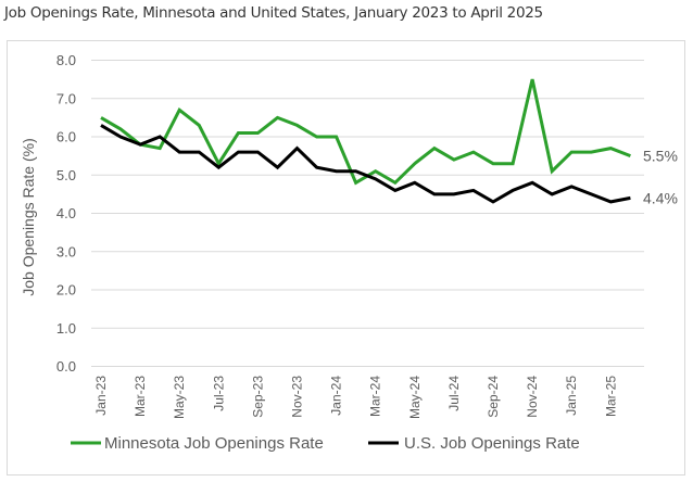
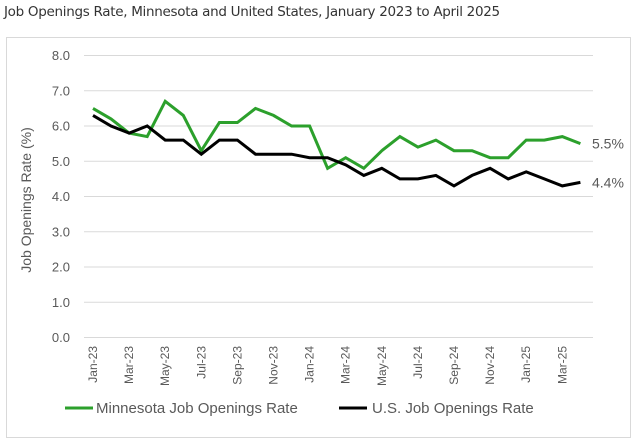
U.S. Job Openings Rate/Nov-23: 5.7 -> 5.2
Minnesota Job Openings Rate/Nov-24: 7.5 -> 5.1
